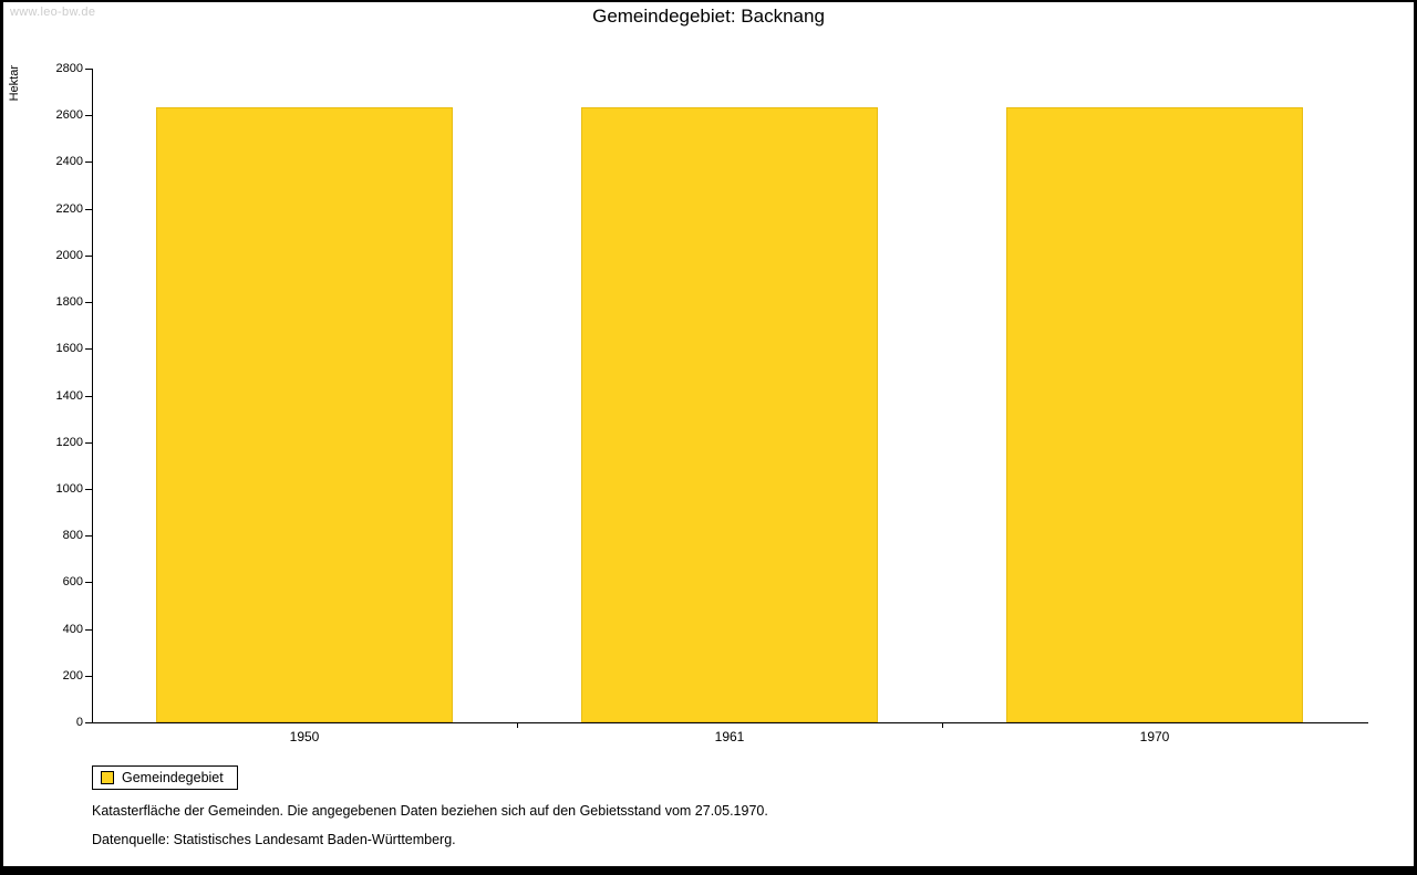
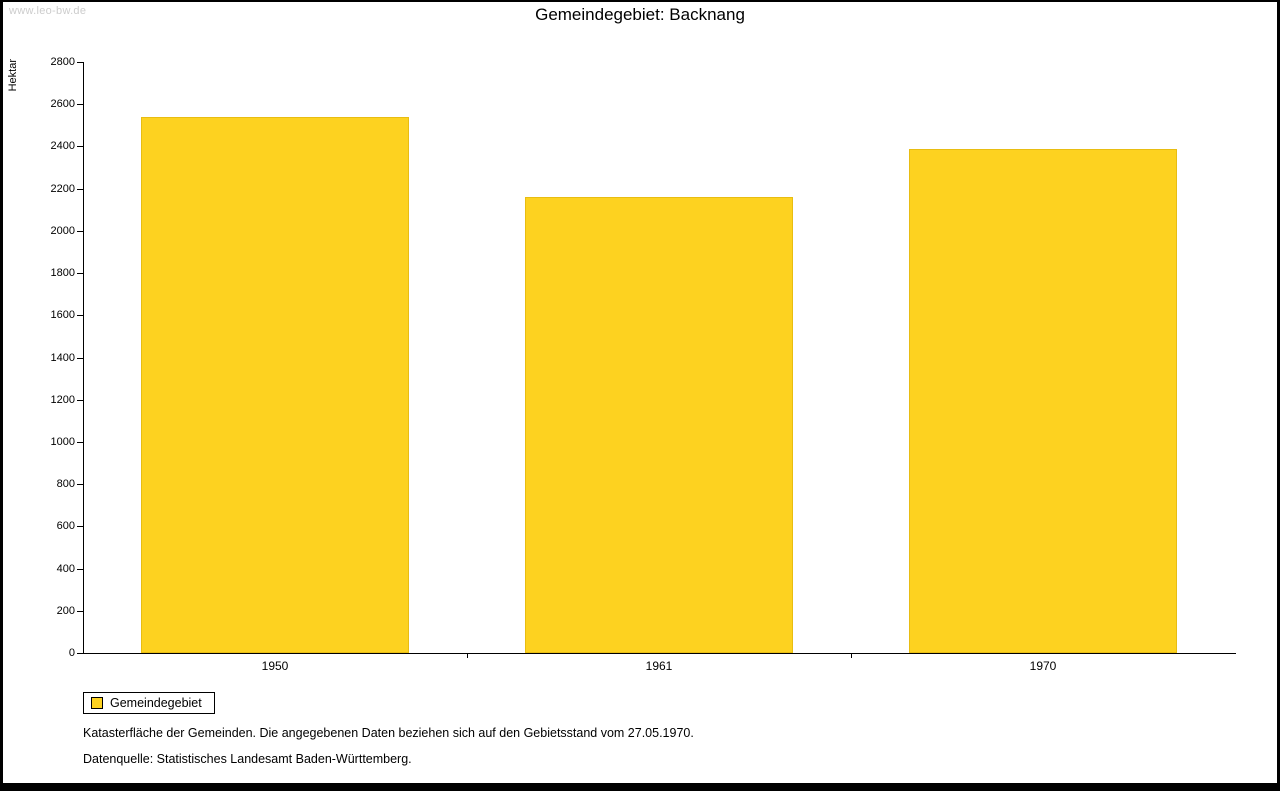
1950: 2630 -> 2540
1961: 2630 -> 2160
1970: 2630 -> 2390
